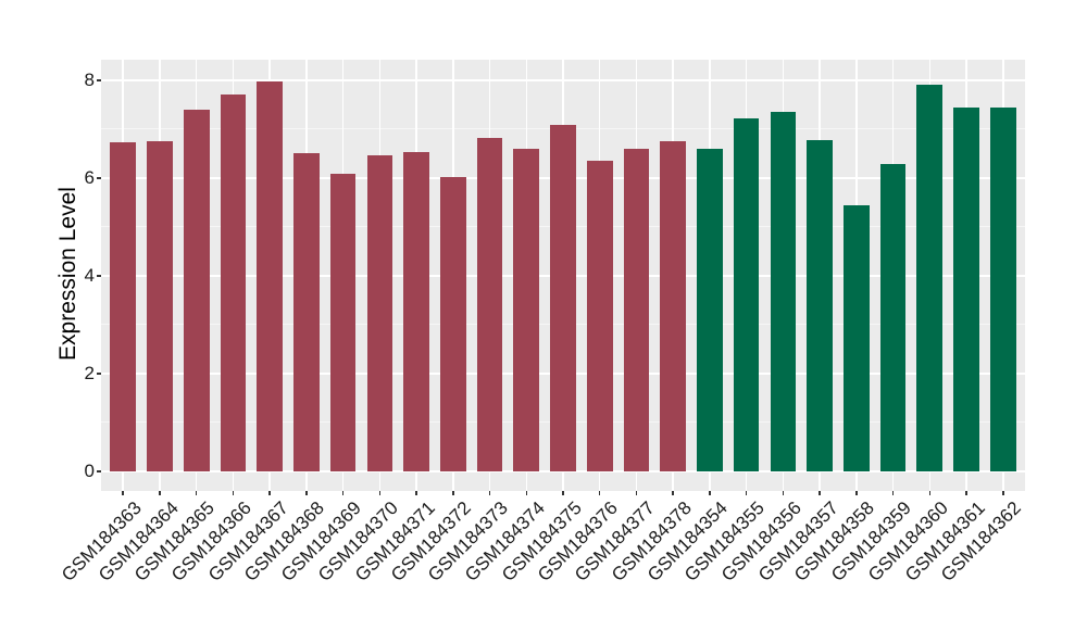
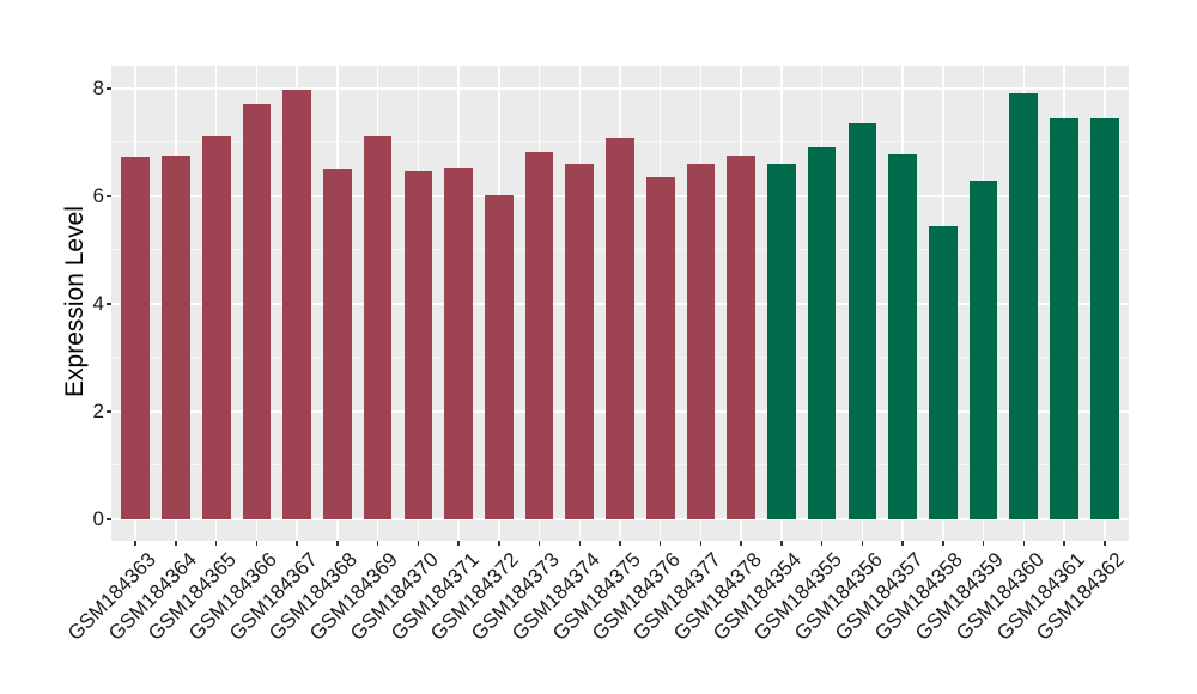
GSM184365: 7.4 -> 7.1
GSM184369: 6.1 -> 7.1
GSM184355: 7.2 -> 6.9
